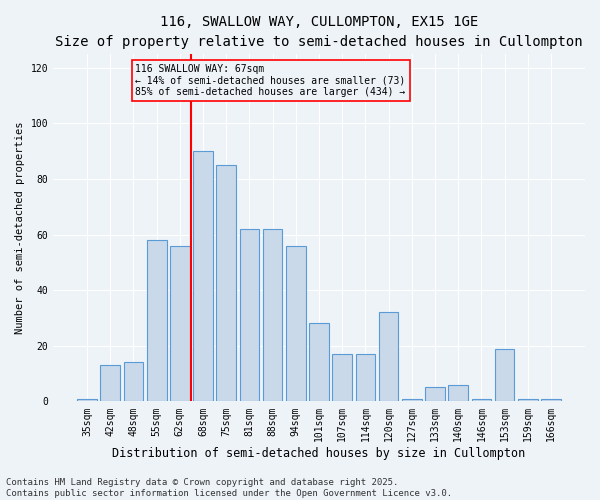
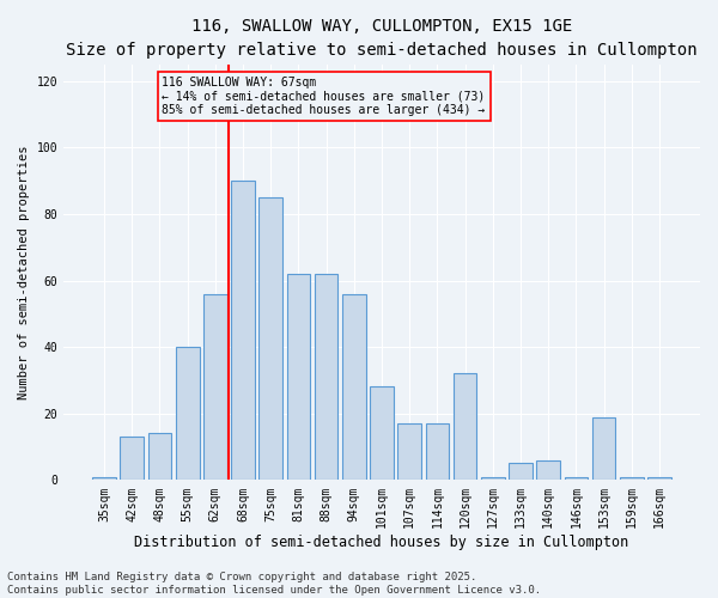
55sqm: 58 -> 40
